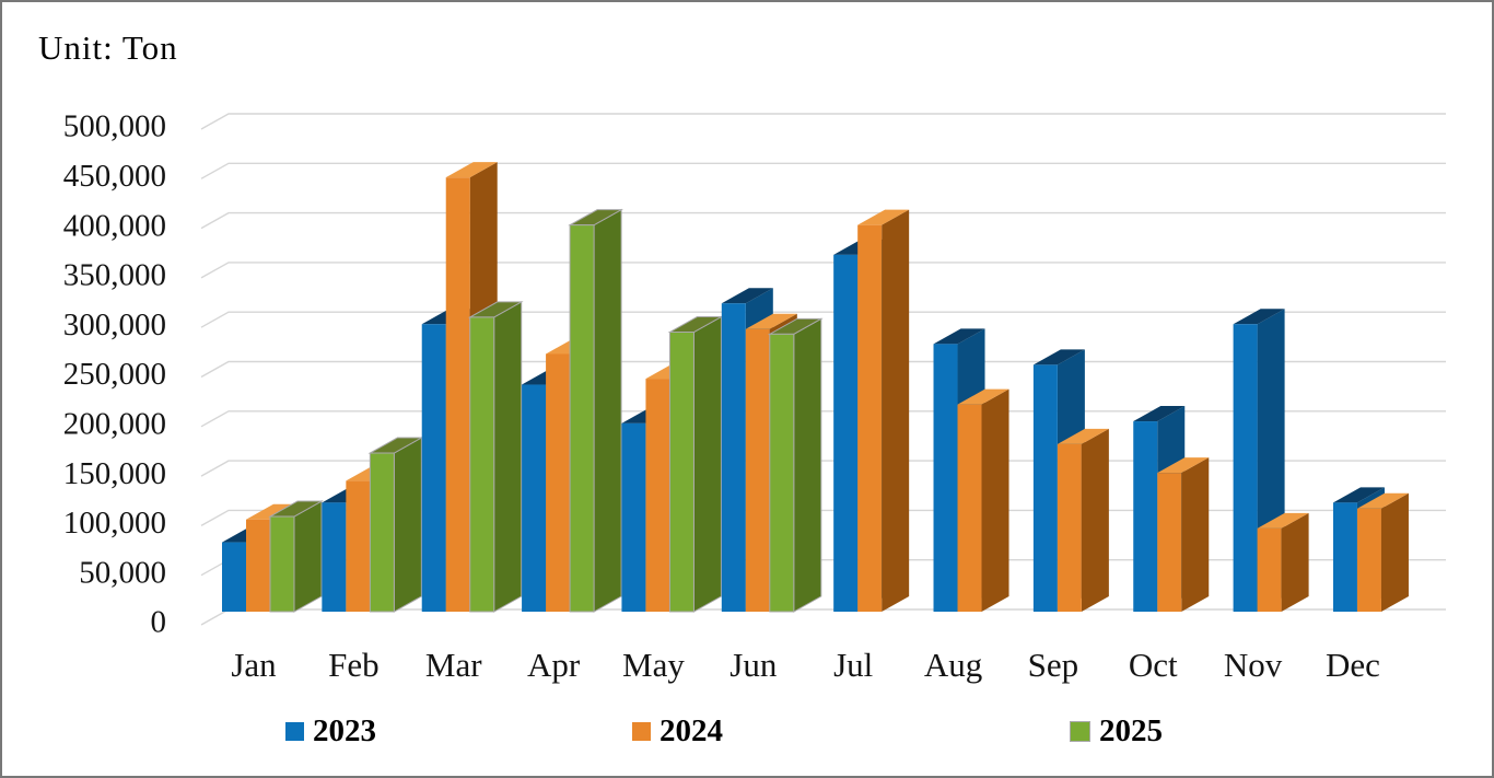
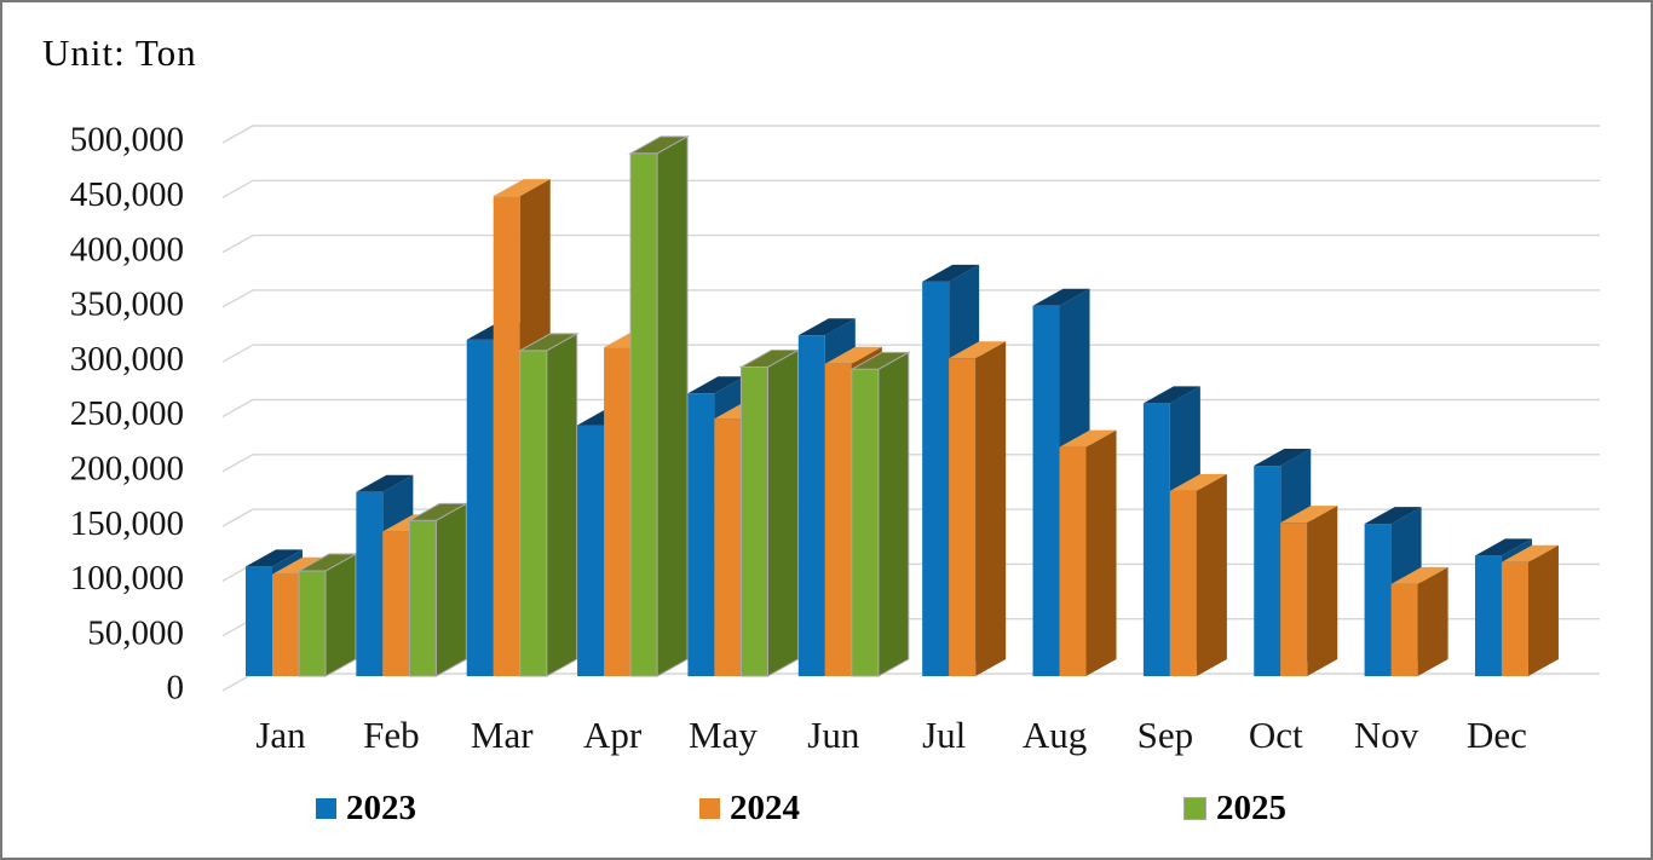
2023/Jan: 70000 -> 100000
2023/Feb: 110000 -> 170000
2025/Feb: 160000 -> 140000
2023/Mar: 290000 -> 310000
2024/Apr: 260000 -> 300000
2025/Apr: 390000 -> 480000
2023/May: 190000 -> 260000
2024/Jul: 390000 -> 290000
2023/Aug: 270000 -> 340000
2023/Nov: 290000 -> 140000
